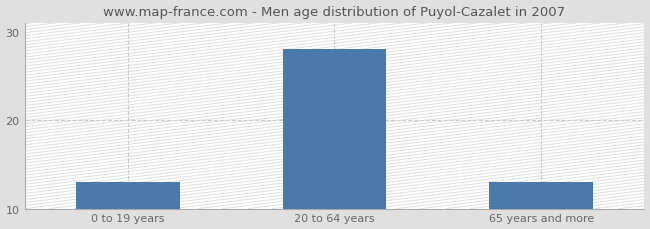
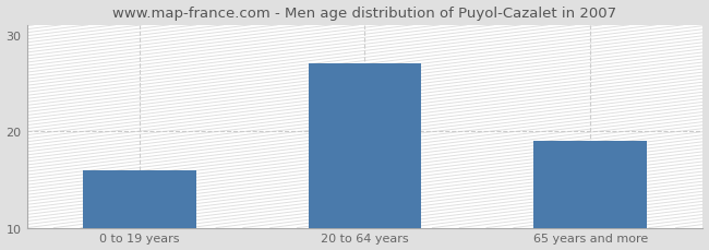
0 to 19 years: 13 -> 16
20 to 64 years: 28 -> 27
65 years and more: 13 -> 19
